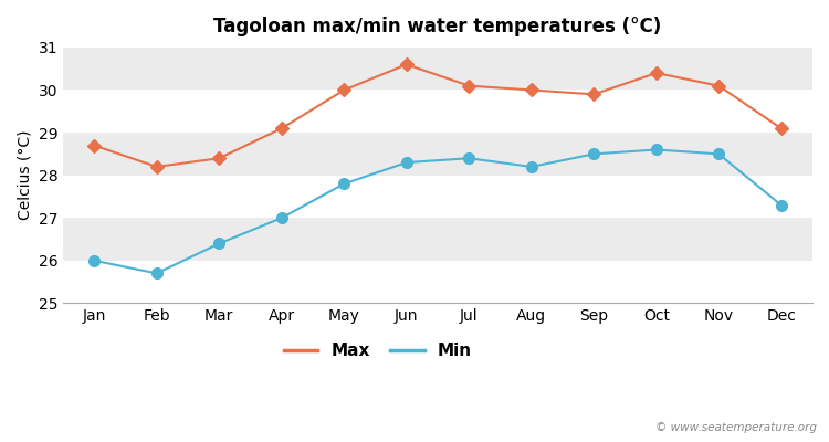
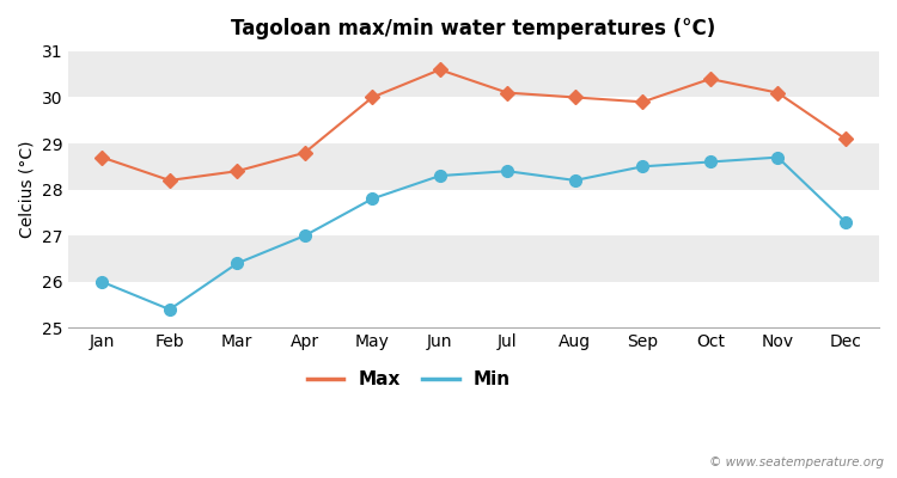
Min/Feb: 25.7 -> 25.4
Max/Apr: 29.1 -> 28.8
Min/Nov: 28.5 -> 28.7
